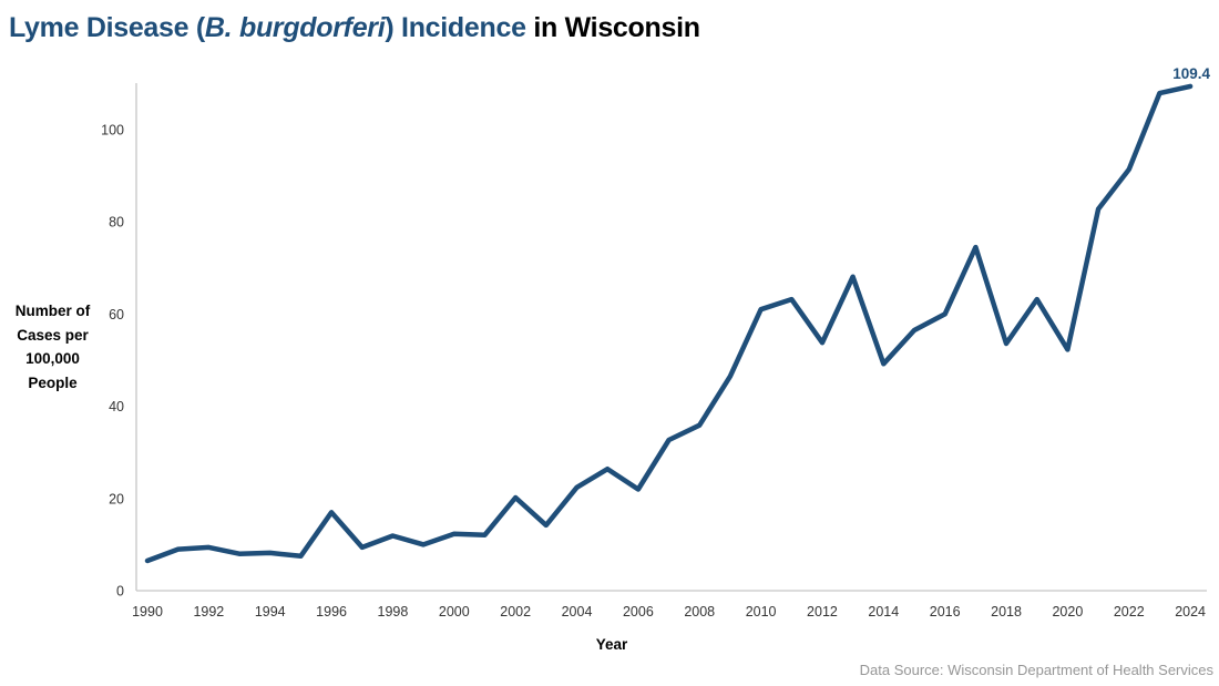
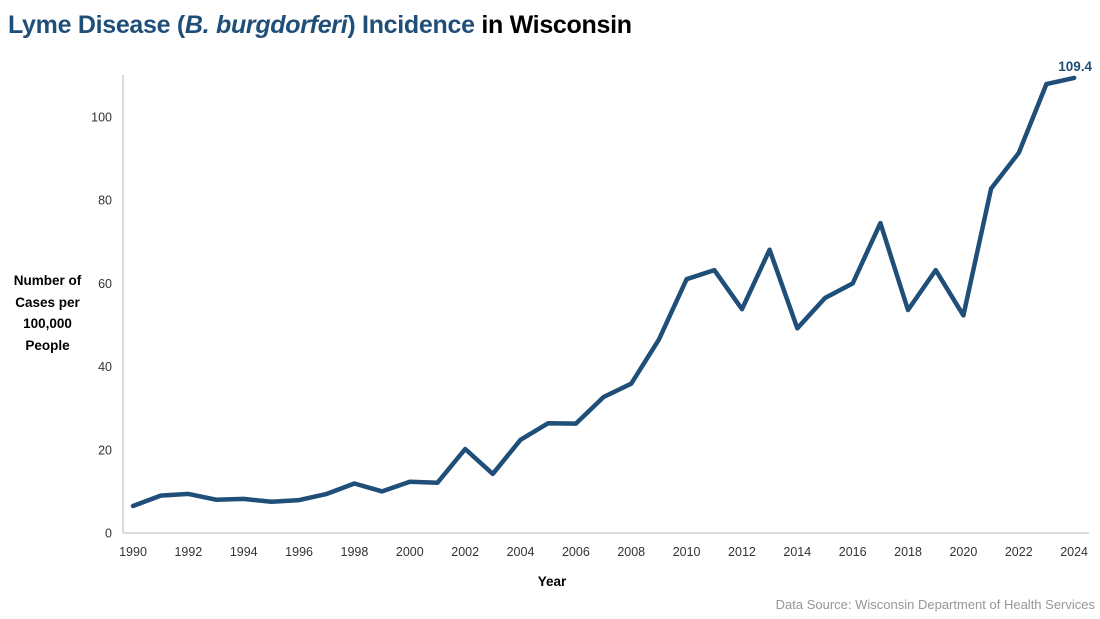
1996: 17 -> 8
2006: 22 -> 26
